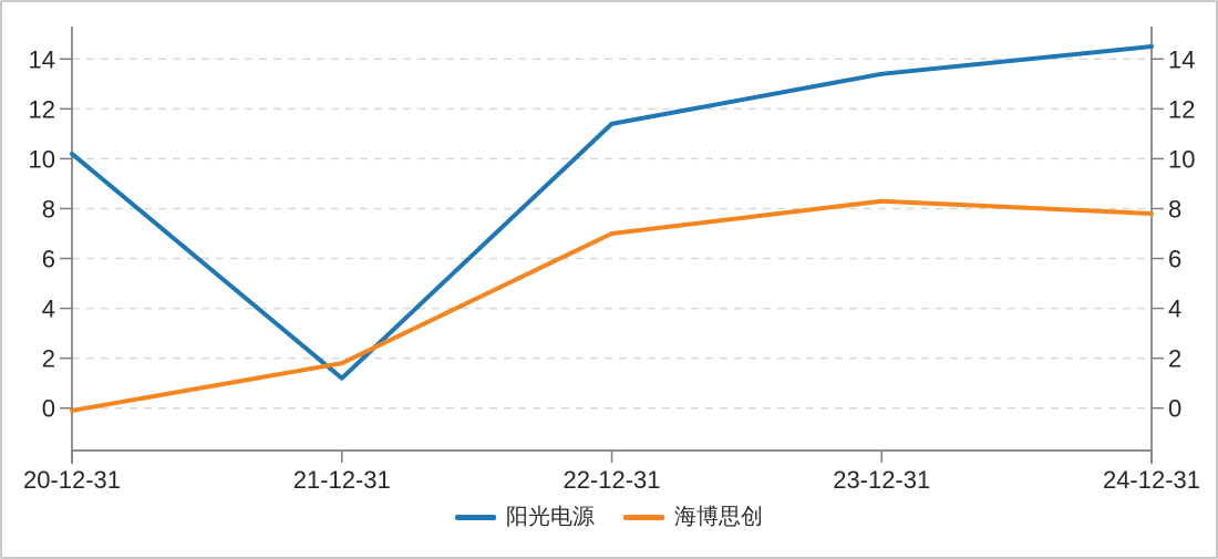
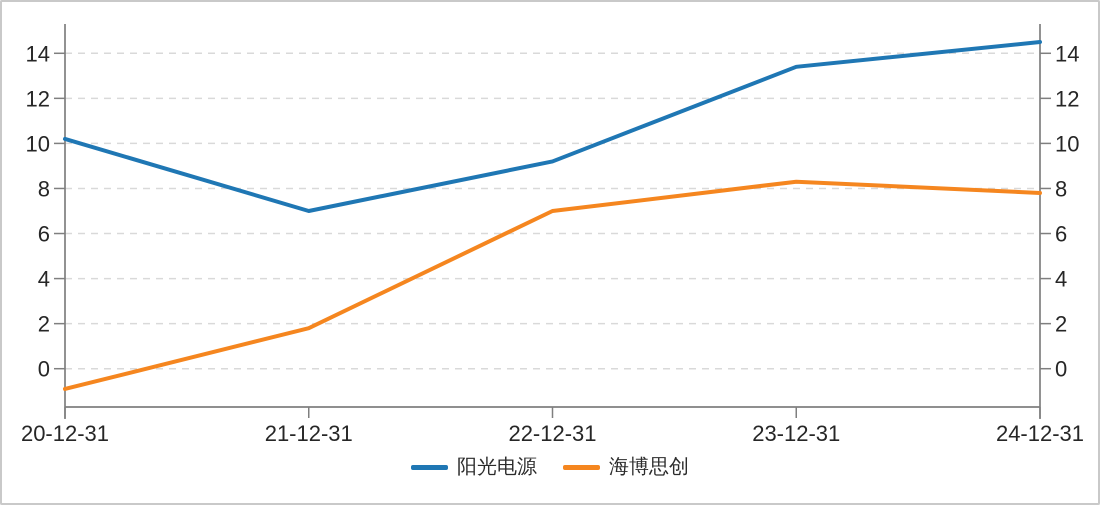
海博思创/20-12-31: -0.1 -> -0.9
阳光电源/21-12-31: 1.2 -> 7.0
阳光电源/22-12-31: 11.4 -> 9.2
